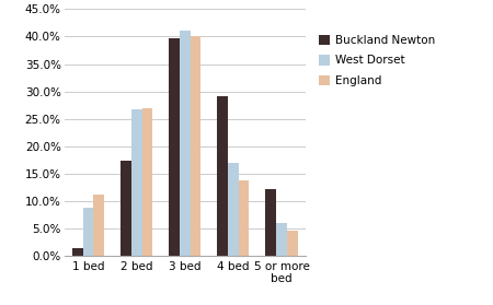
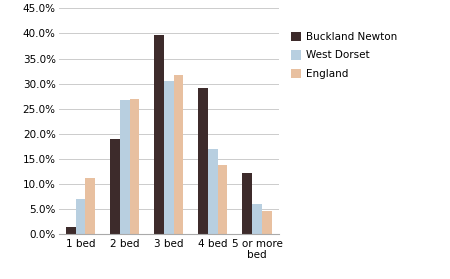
West Dorset/1 bed: 8.8% -> 7.0%
Buckland Newton/2 bed: 17.4% -> 19.0%
West Dorset/3 bed: 41.1% -> 30.6%
England/3 bed: 40.1% -> 31.8%
